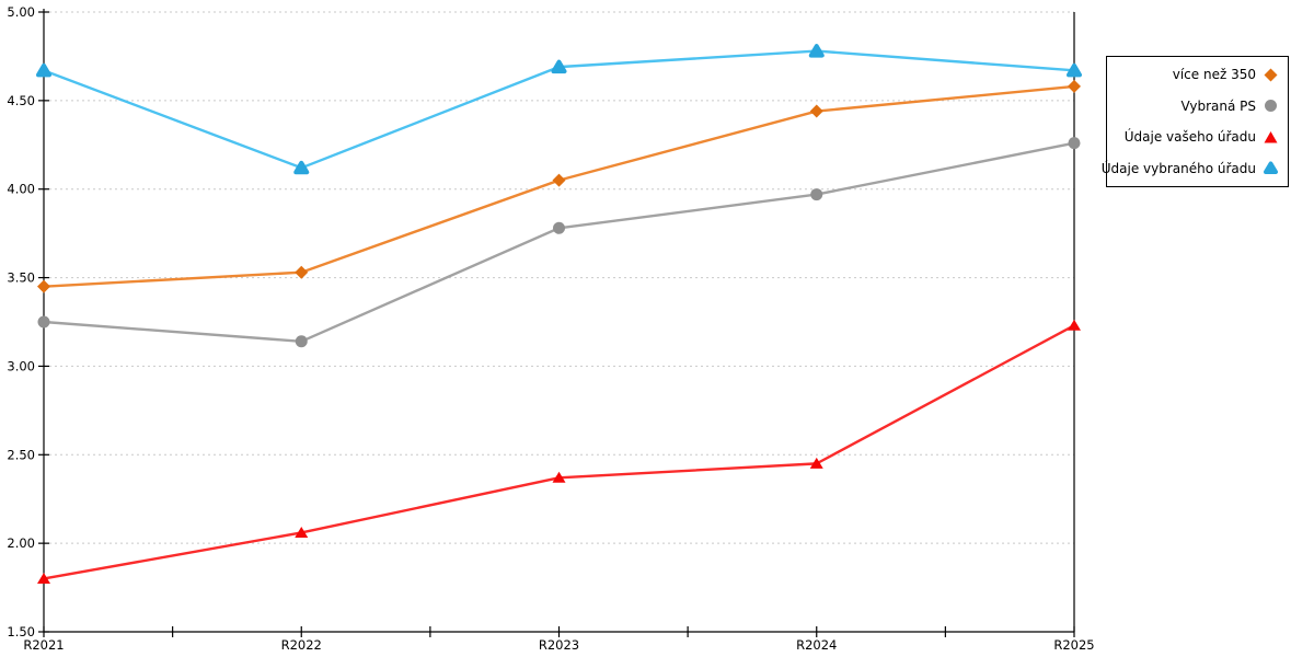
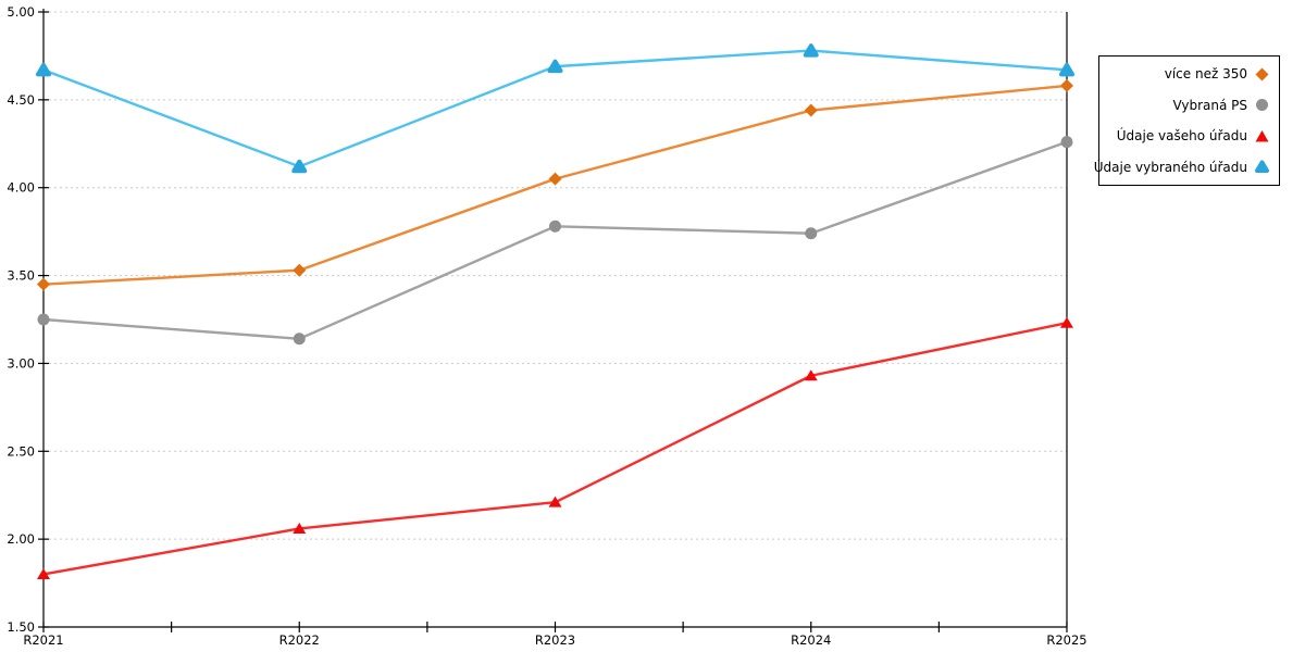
Údaje vašeho úřadu/R2023: 2.37 -> 2.21
Vybraná PS/R2024: 3.97 -> 3.74
Údaje vašeho úřadu/R2024: 2.45 -> 2.93
